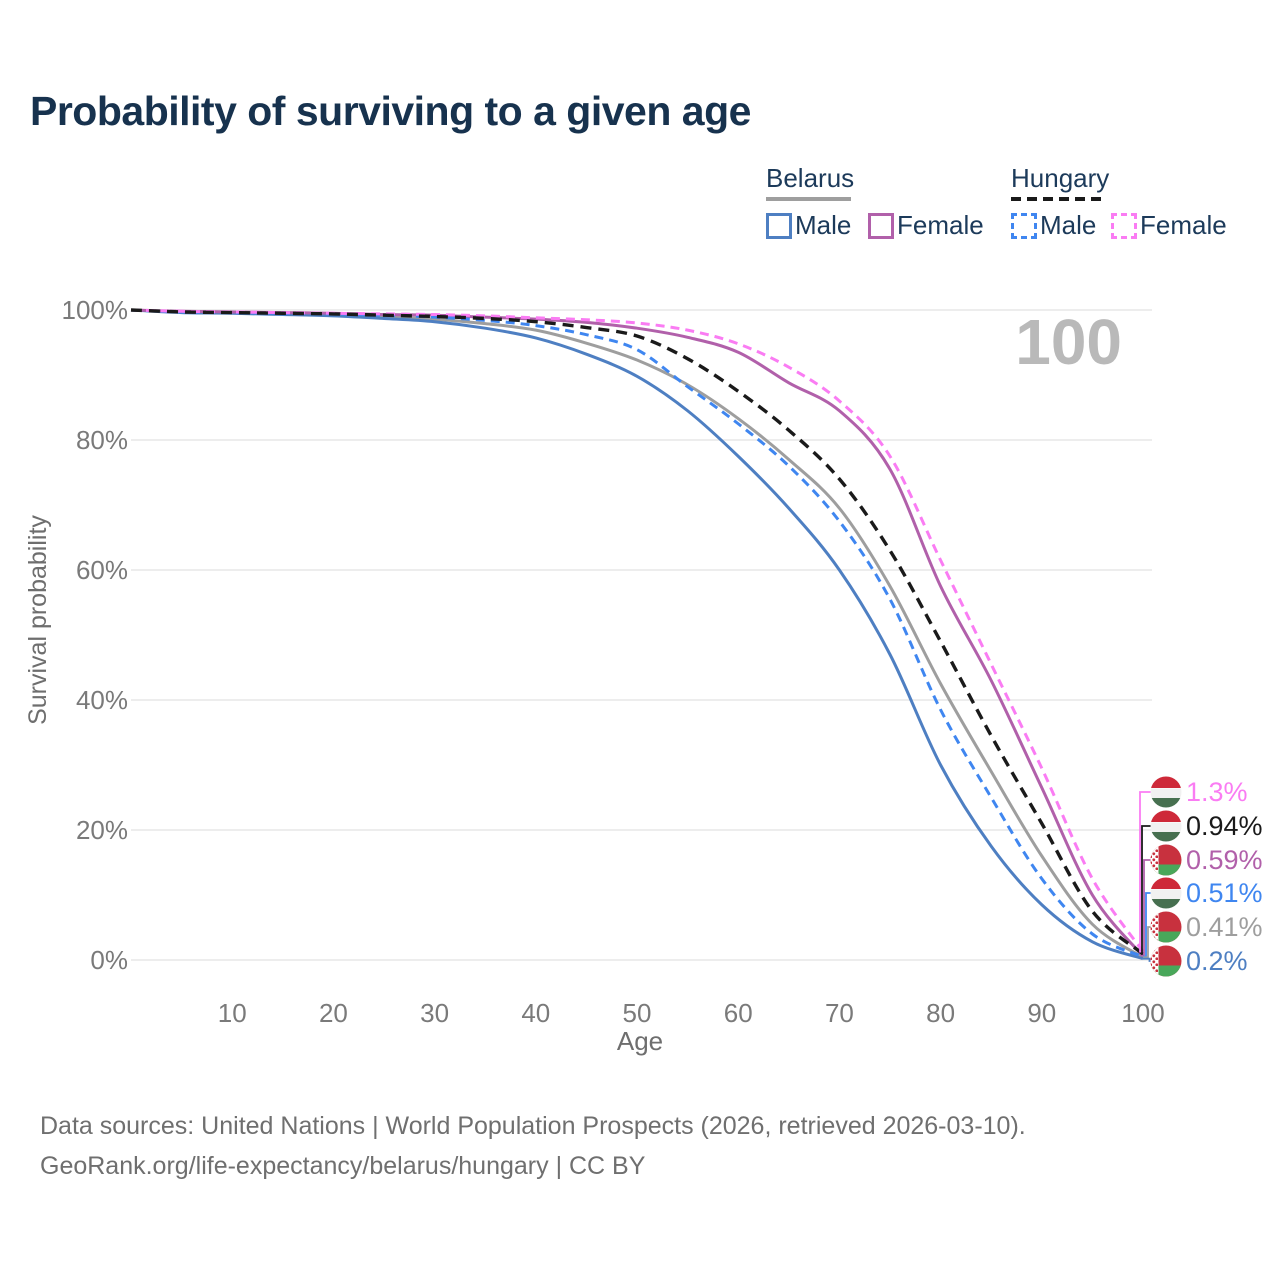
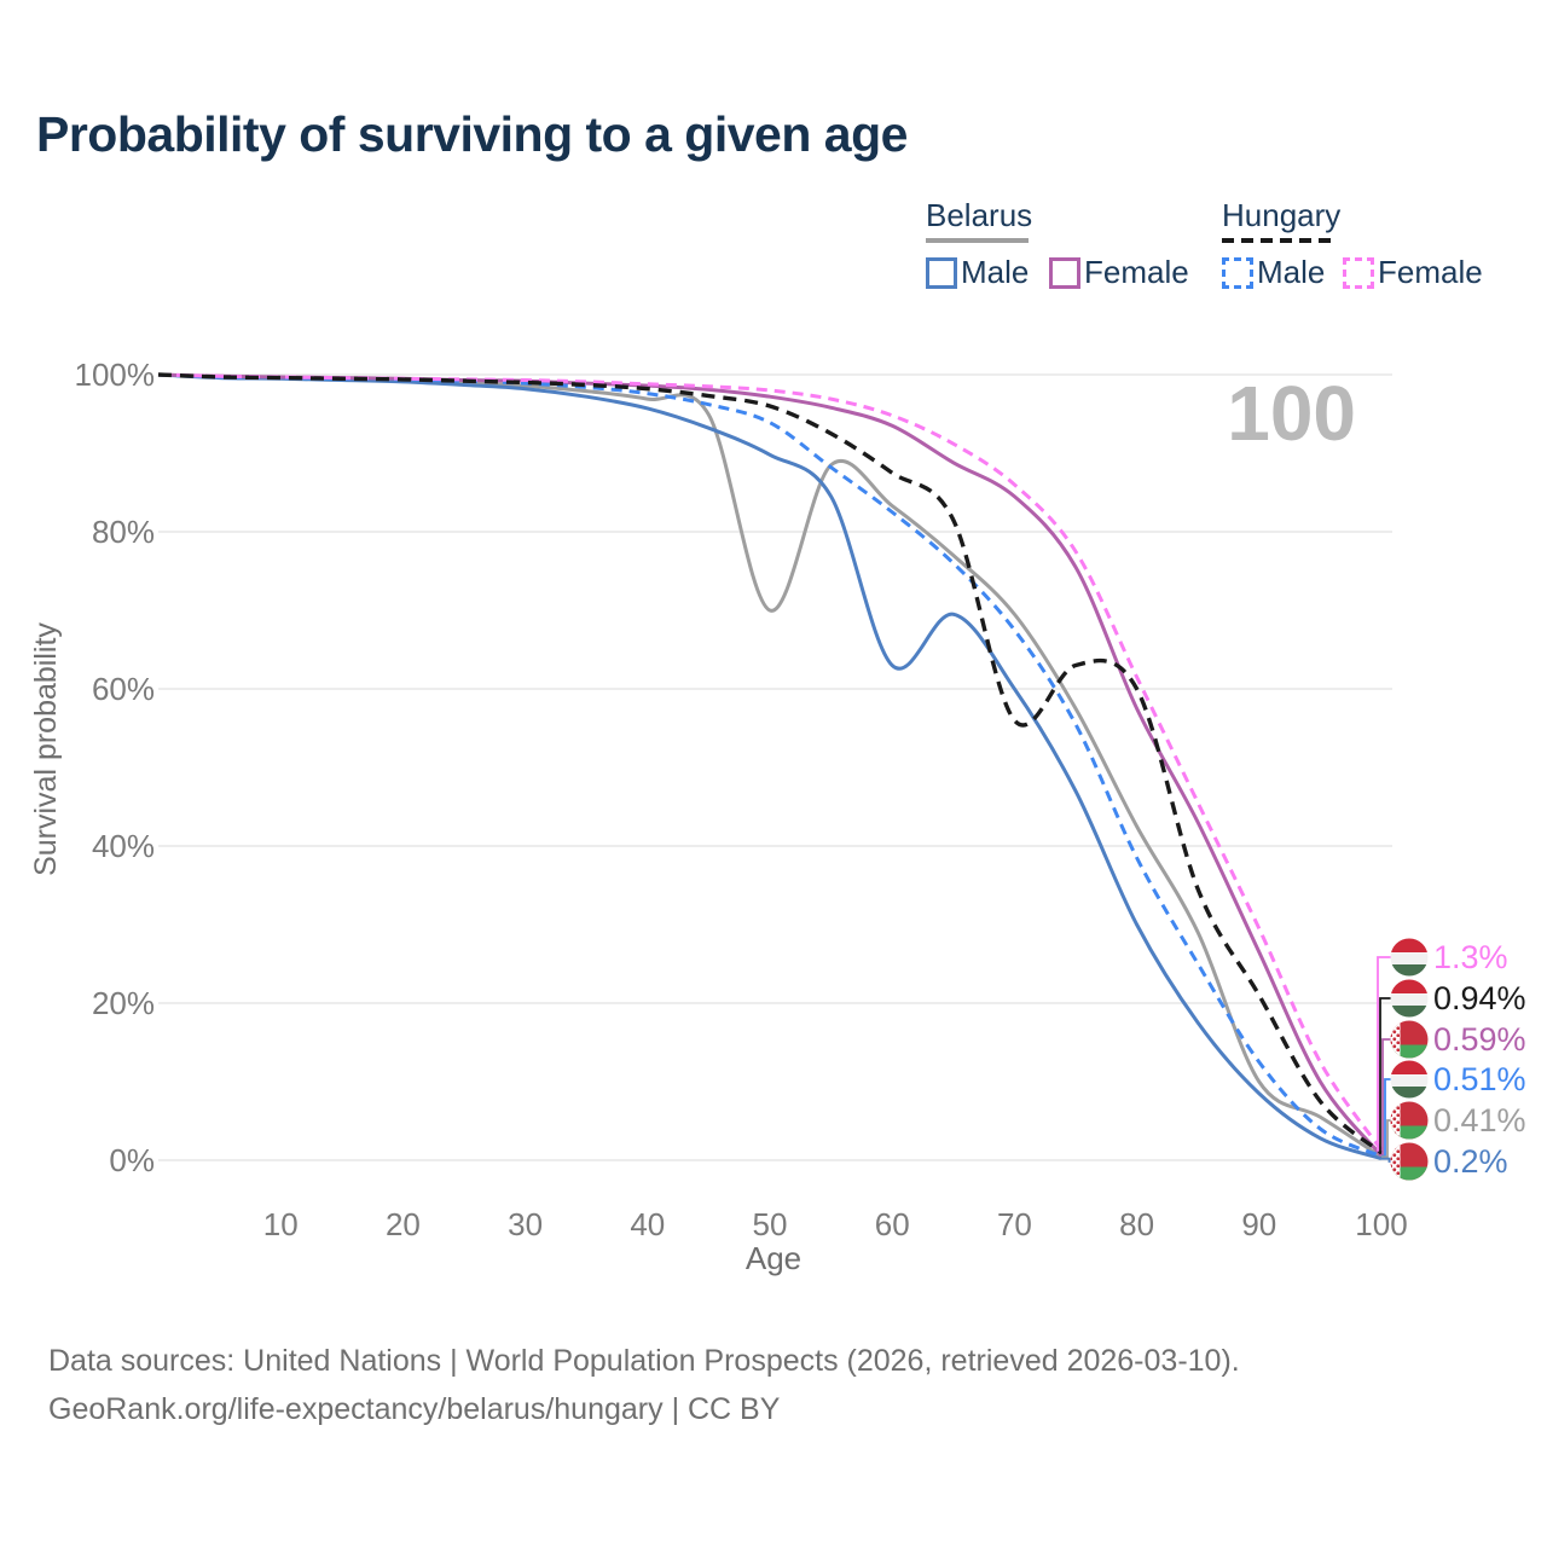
Belarus/50: 92% -> 70%
Belarus Male/60: 78% -> 63%
Hungary/70: 74% -> 56%
Hungary/80: 49% -> 60%
Belarus/90: 16% -> 10%
